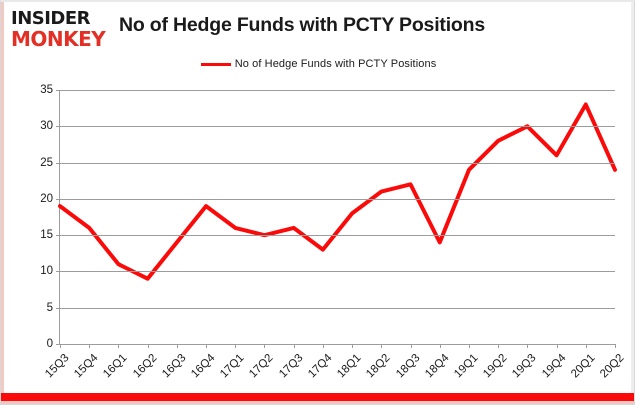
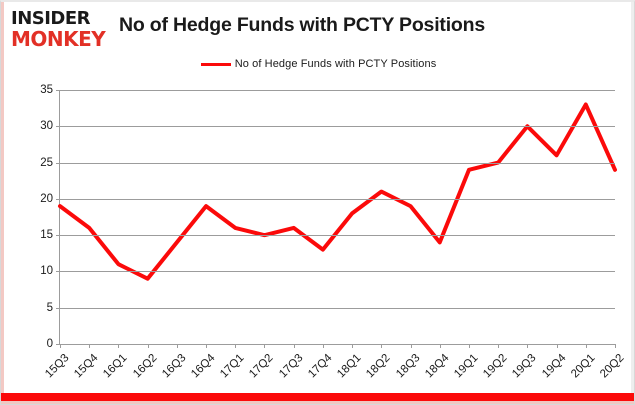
18Q3: 22 -> 19
19Q2: 28 -> 25
